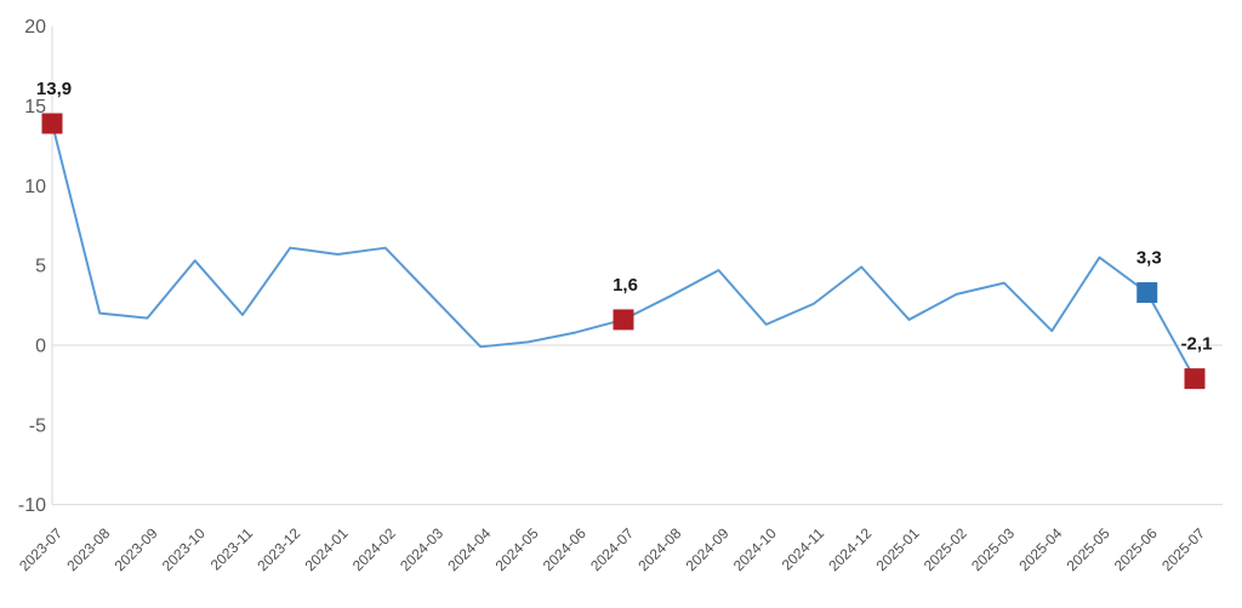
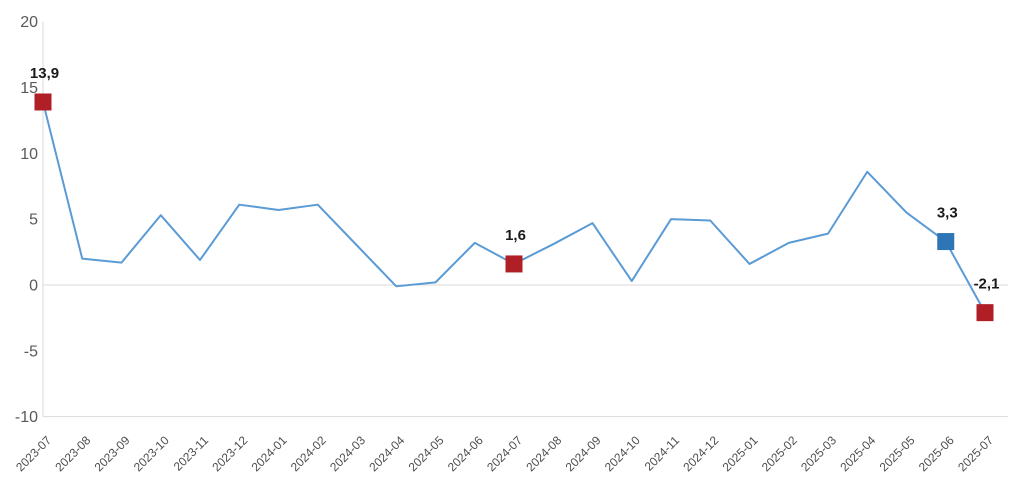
2024-06: 0.8 -> 3.2
2024-10: 1.3 -> 0.3
2024-11: 2.6 -> 5.0
2025-04: 0.9 -> 8.6
